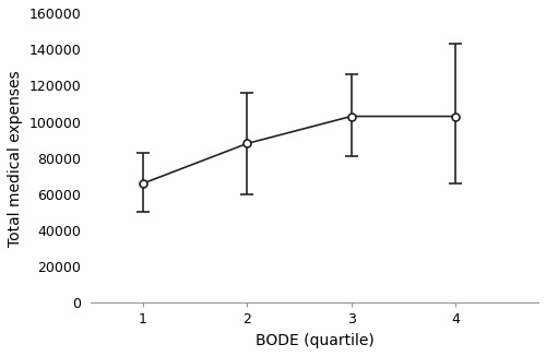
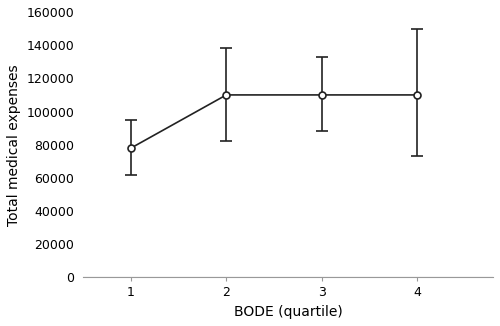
1: 66000 -> 78000
2: 88000 -> 110000
3: 103000 -> 110000
4: 103000 -> 110000
